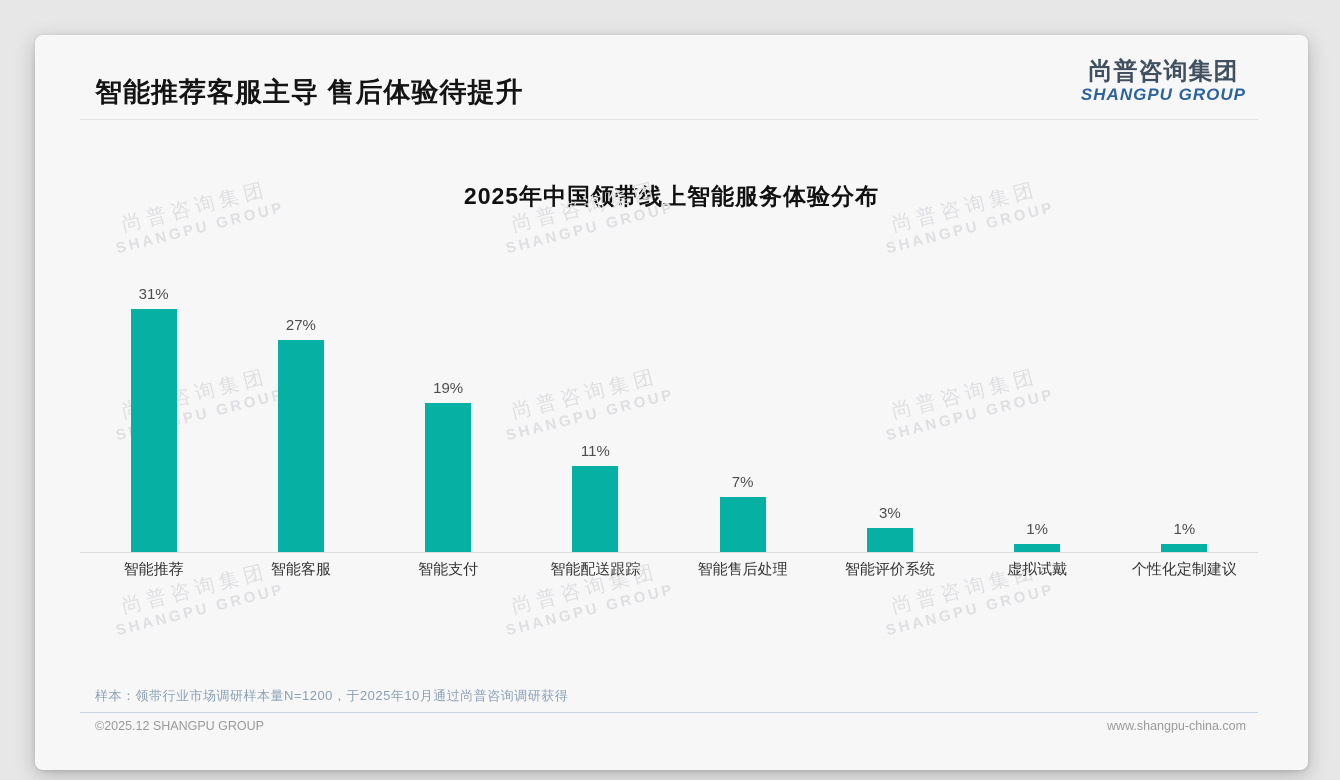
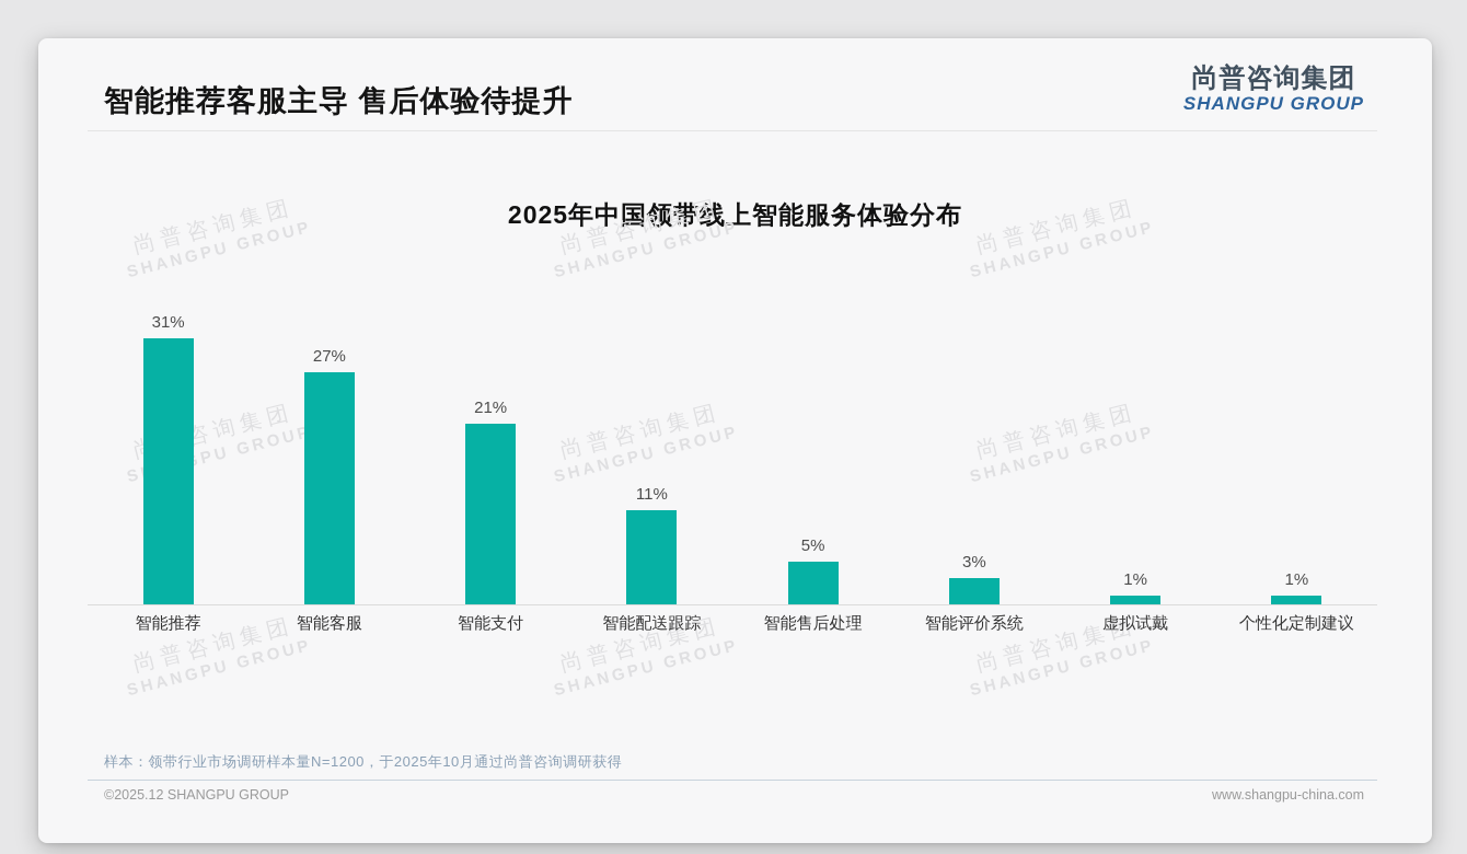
智能支付: 19% -> 21%
智能售后处理: 7% -> 5%
